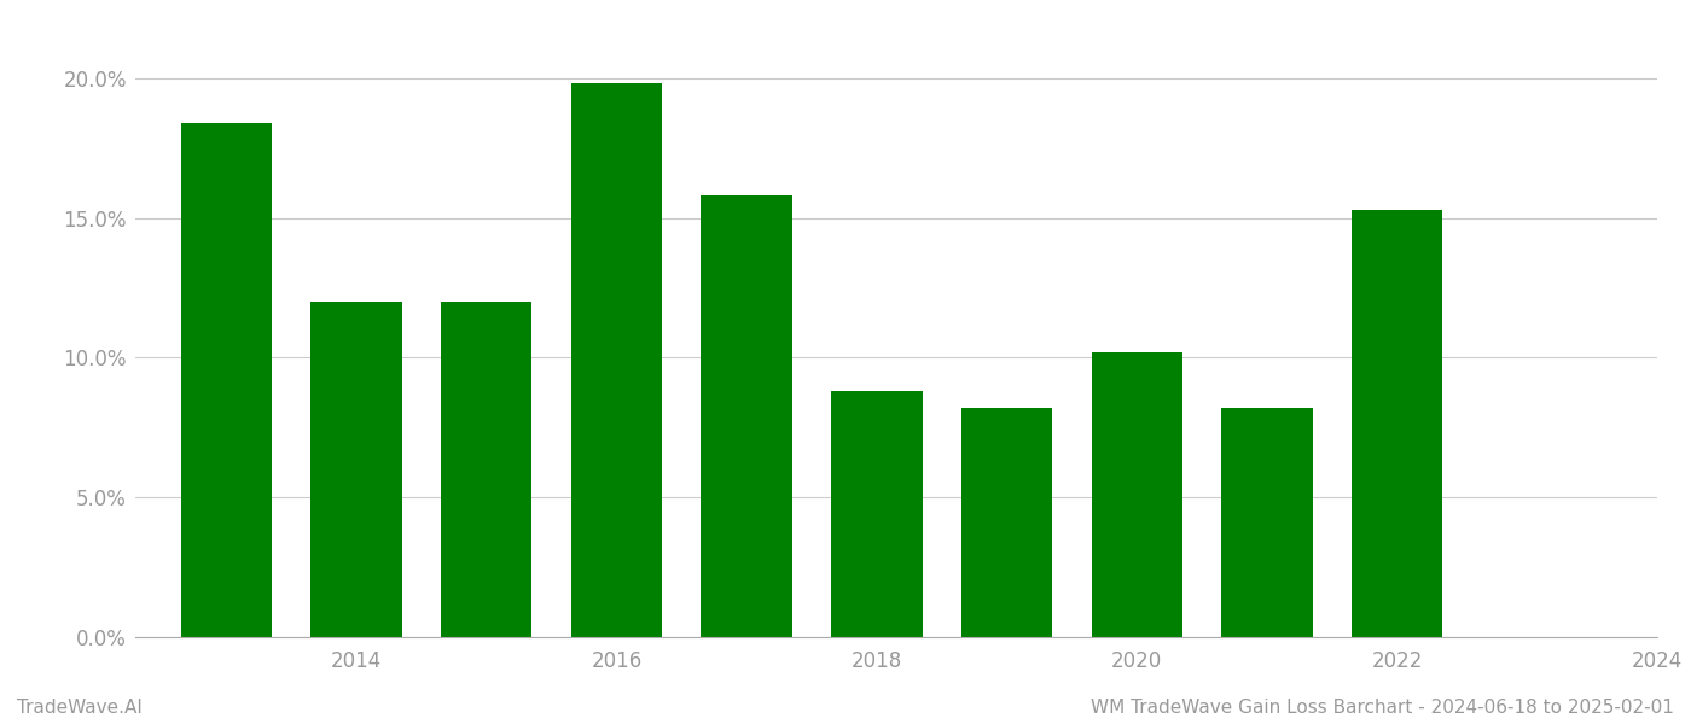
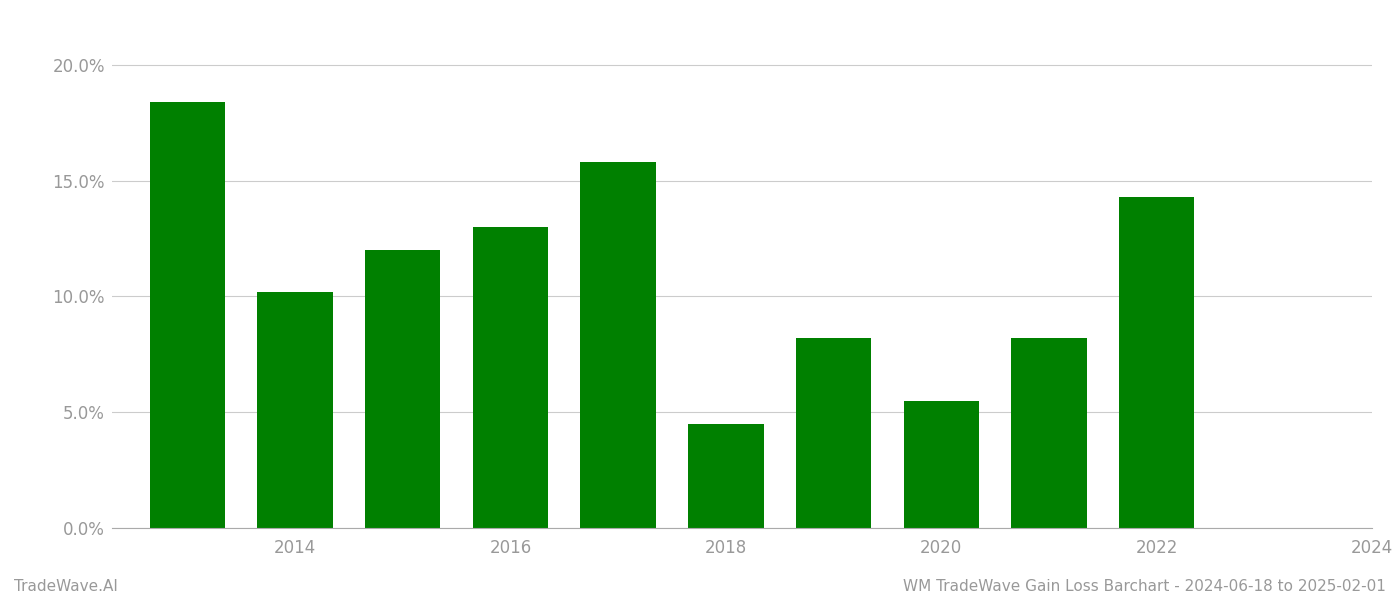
2014: 12.0% -> 10.2%
2016: 19.8% -> 13.0%
2018: 8.8% -> 4.5%
2020: 10.2% -> 5.5%
2022: 15.3% -> 14.3%
